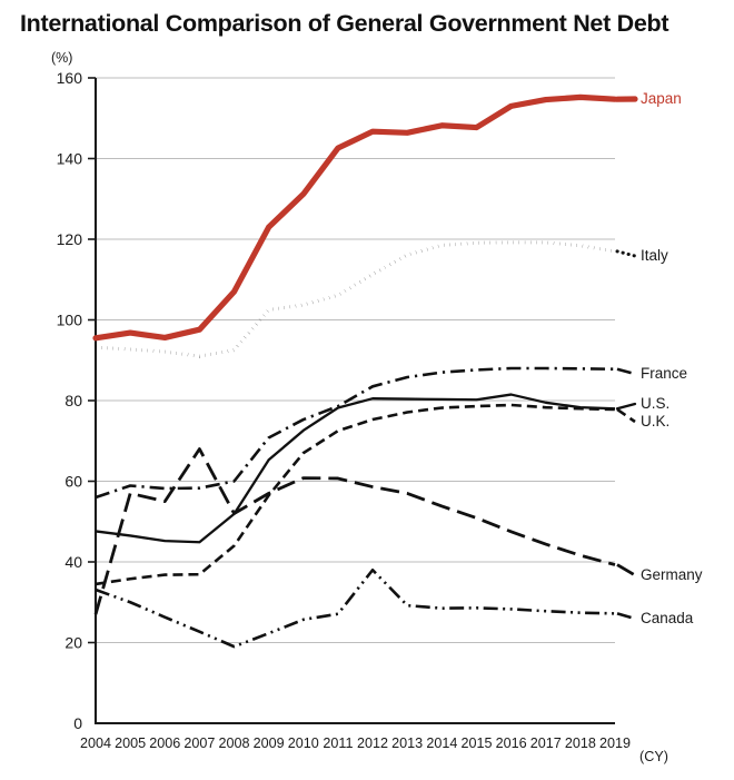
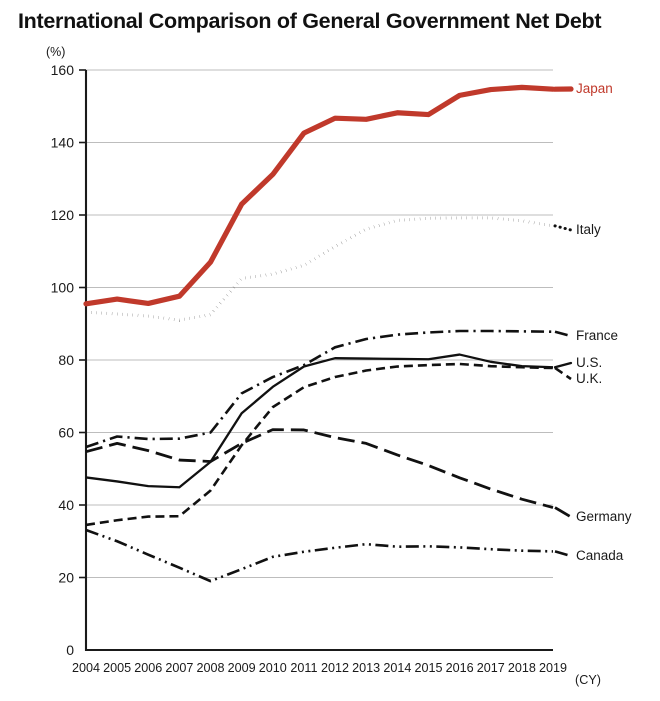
Germany/2004: 27 -> 55
Germany/2007: 68 -> 52
Canada/2012: 38 -> 28
